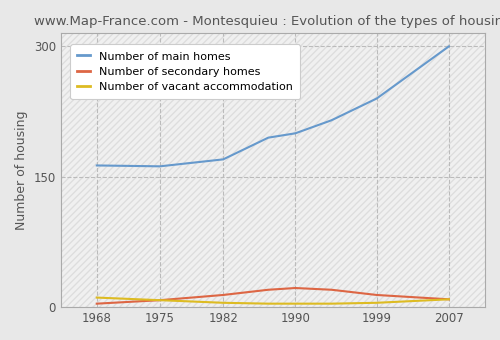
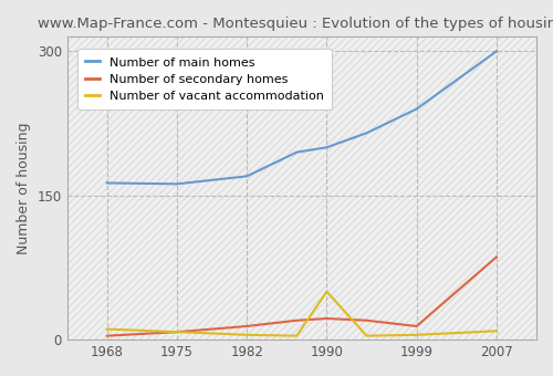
Number of vacant accommodation/1990: 4 -> 50
Number of secondary homes/2007: 9 -> 86
